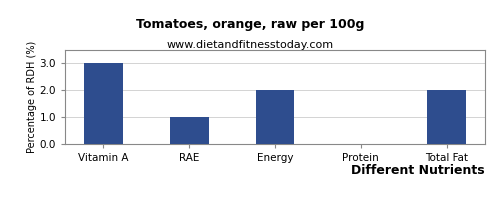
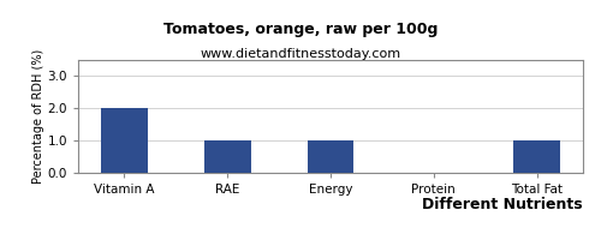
Vitamin A: 3 -> 2
Energy: 2 -> 1
Total Fat: 2 -> 1
